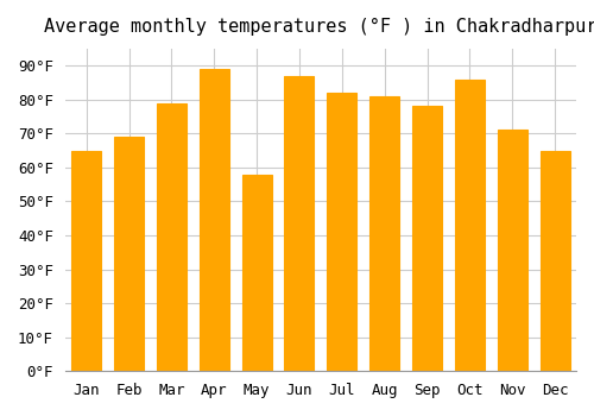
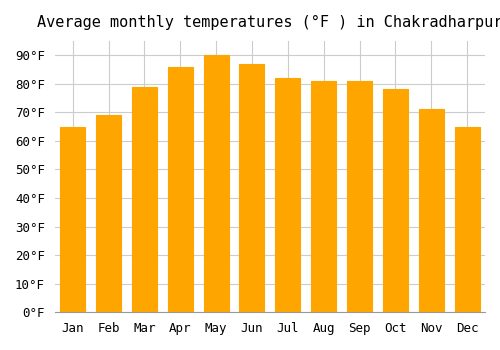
Apr: 89°F -> 86°F
May: 58°F -> 90°F
Sep: 78°F -> 81°F
Oct: 86°F -> 78°F
